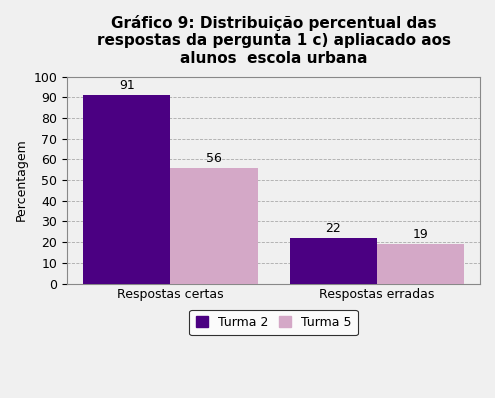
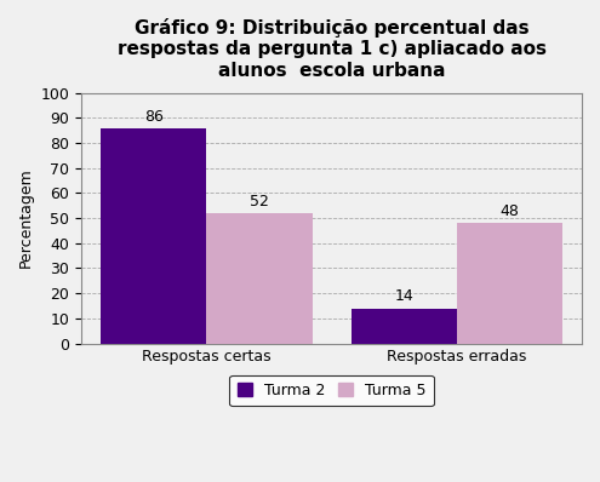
Turma 2/Respostas certas: 91 -> 86
Turma 5/Respostas certas: 56 -> 52
Turma 2/Respostas erradas: 22 -> 14
Turma 5/Respostas erradas: 19 -> 48
